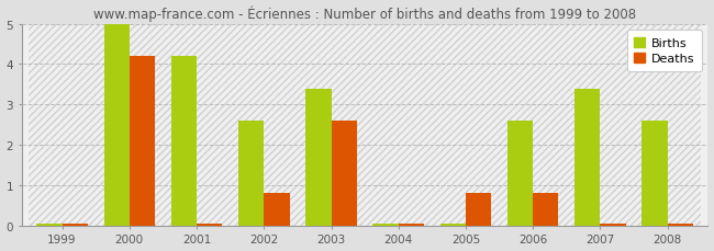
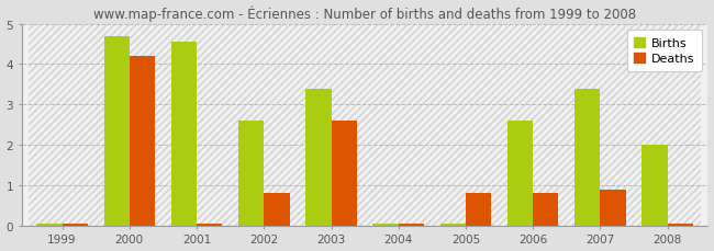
Births/2000: 5.00 -> 4.70
Births/2001: 4.20 -> 4.55
Deaths/2007: 0.04 -> 0.90
Births/2008: 2.60 -> 2.00
